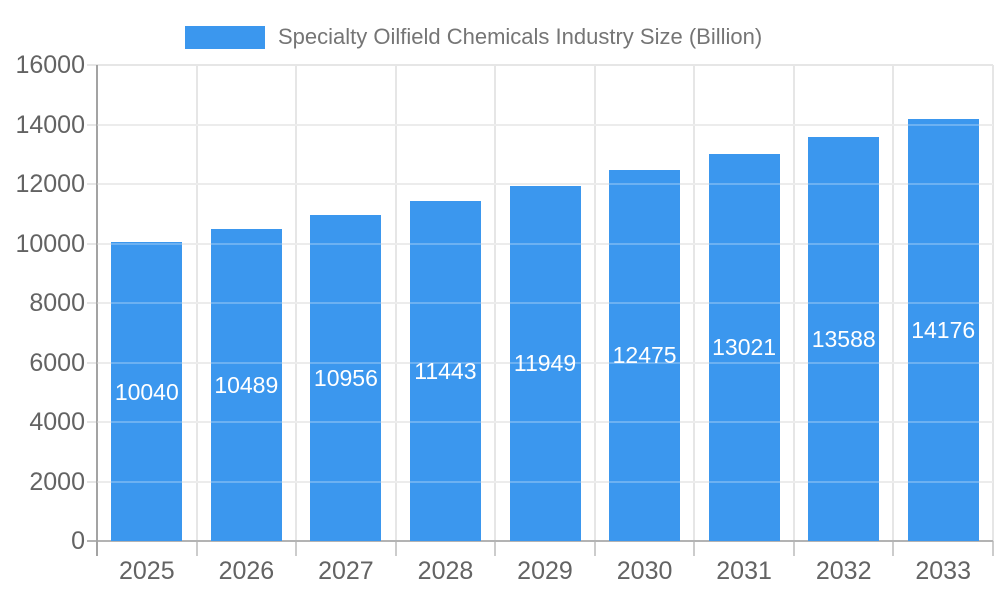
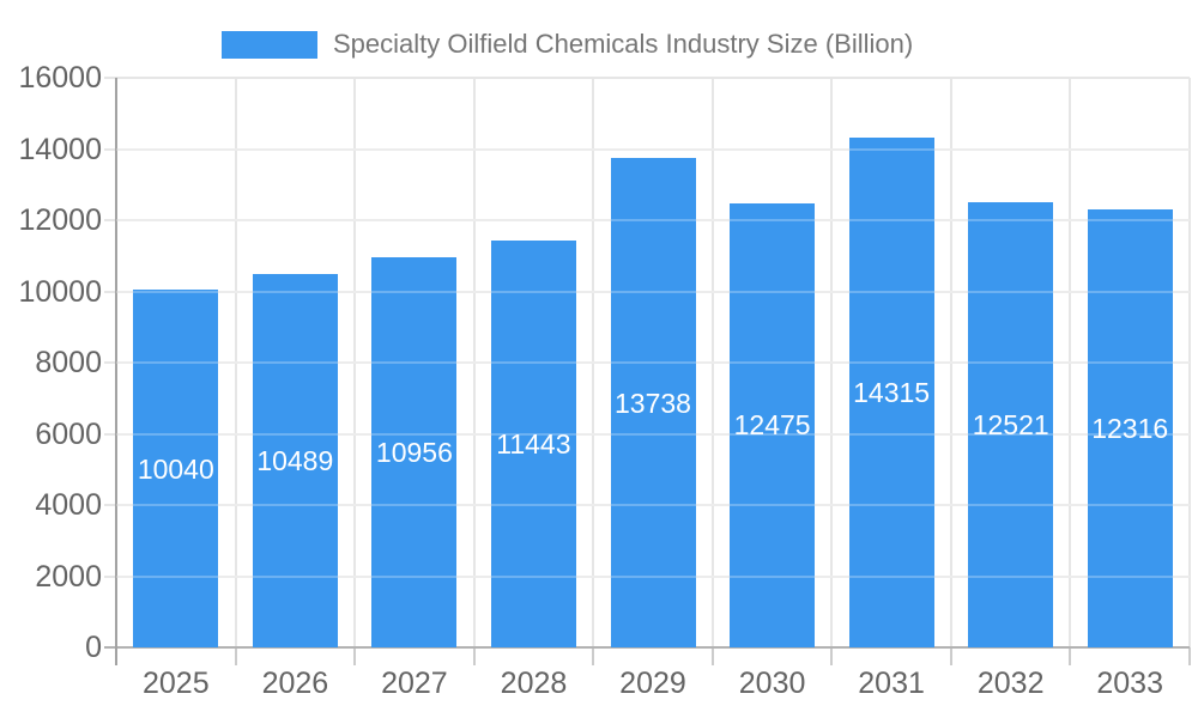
2029: 11949 -> 13738
2031: 13021 -> 14315
2032: 13588 -> 12521
2033: 14176 -> 12316
